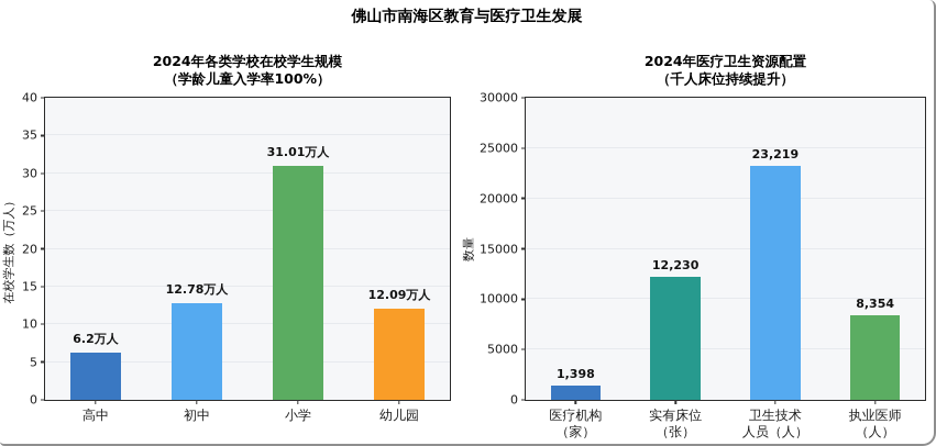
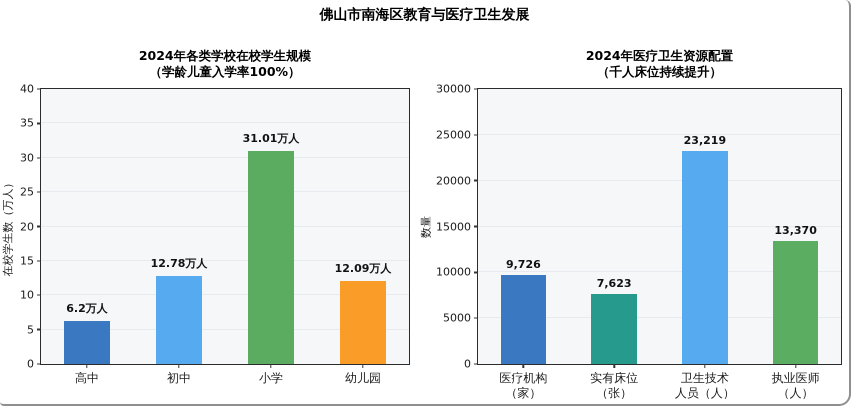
2024年医疗卫生资源配置/医疗机构 （家）: 1,398 -> 9,726
2024年医疗卫生资源配置/实有床位 （张）: 12,230 -> 7,623
2024年医疗卫生资源配置/执业医师 （人）: 8,354 -> 13,370
